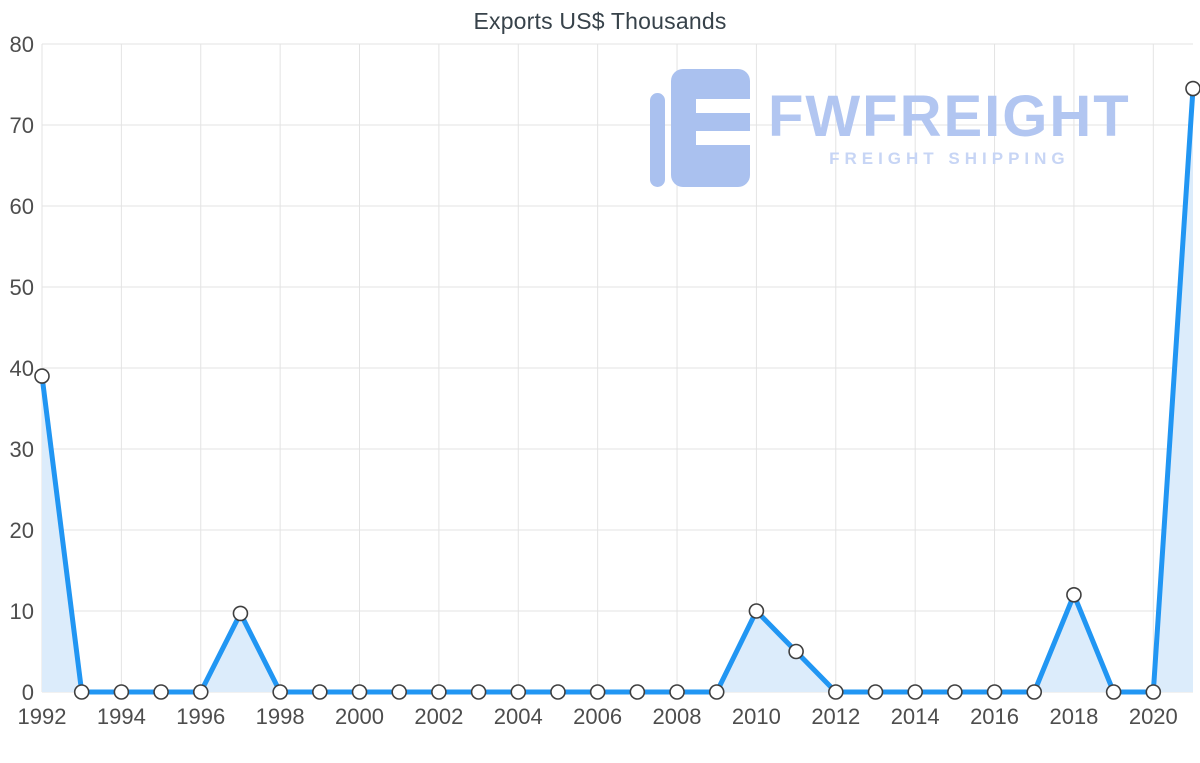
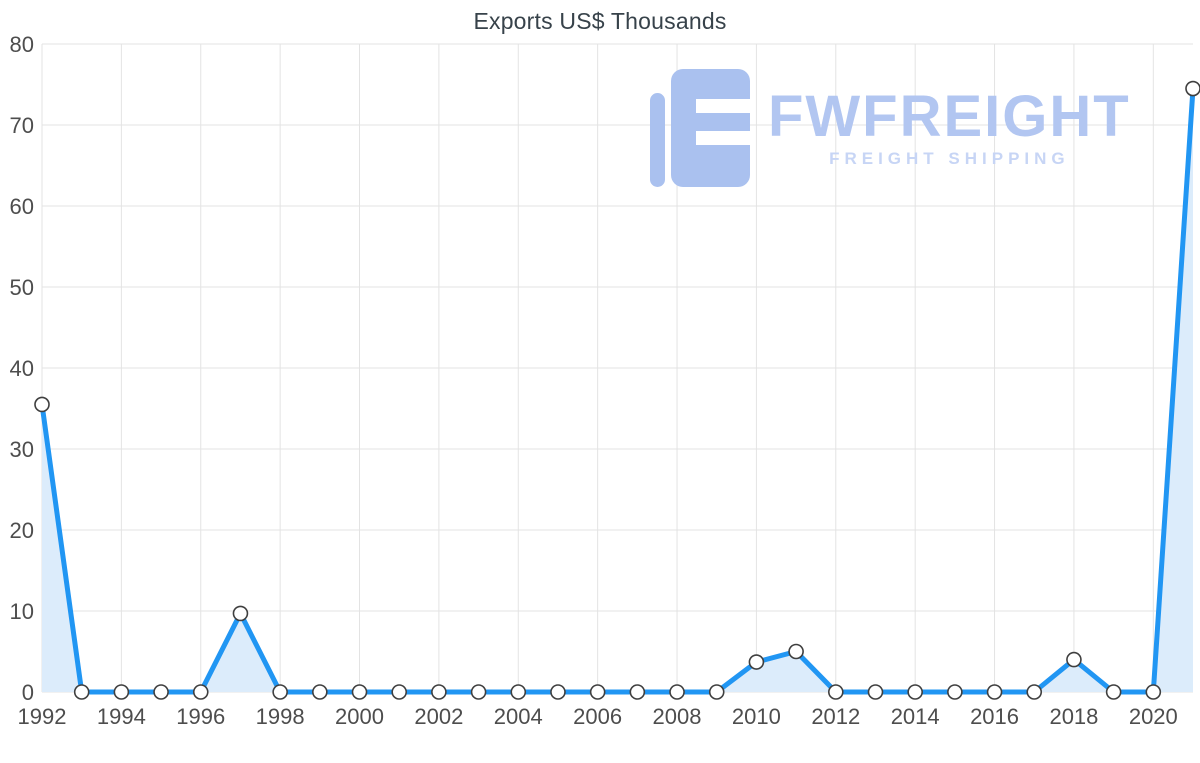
1992: 39 -> 36
2010: 10 -> 4
2018: 12 -> 4
